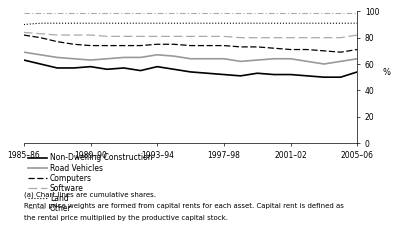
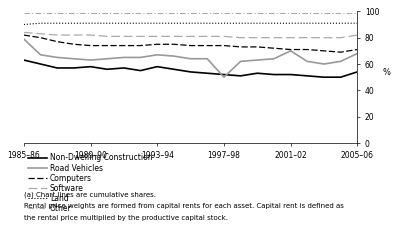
Road Vehicles/1985–86: 69 -> 79
Road Vehicles/1997–98: 64 -> 50
Road Vehicles/2001–02: 64 -> 70
Road Vehicles/2005–06: 64 -> 68
